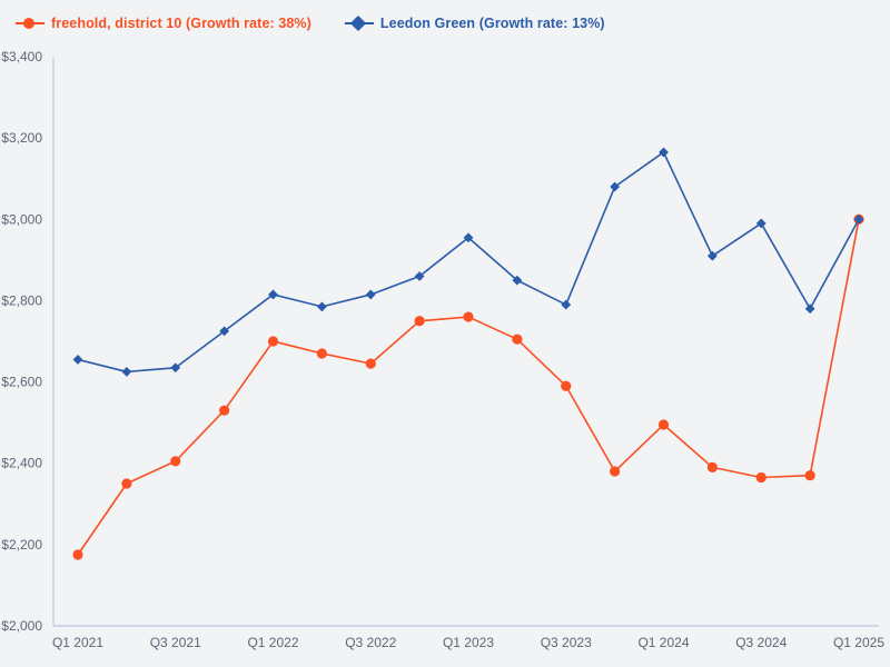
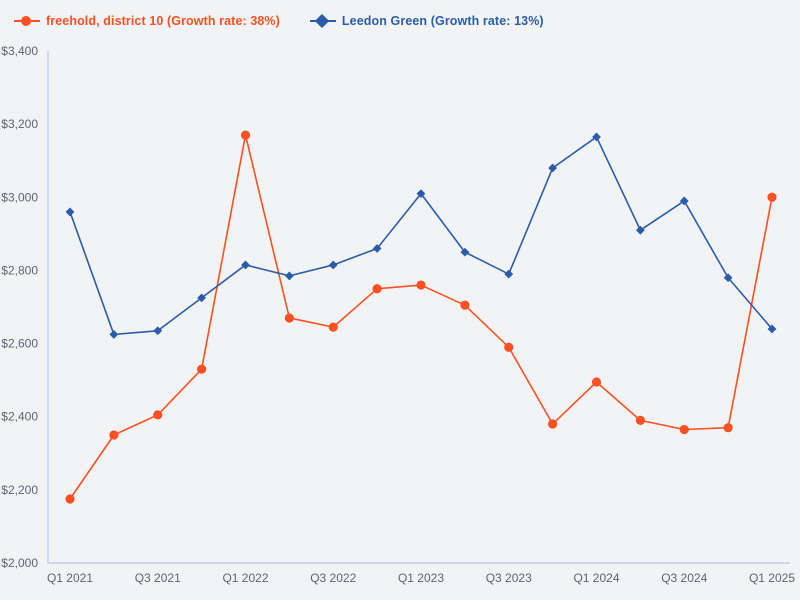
Leedon Green (Growth rate: 13%)/Q1 2021: $2660 -> $2960
freehold, district 10 (Growth rate: 38%)/Q1 2022: $2700 -> $3170
Leedon Green (Growth rate: 13%)/Q1 2023: $2960 -> $3010
Leedon Green (Growth rate: 13%)/Q1 2025: $3000 -> $2640
